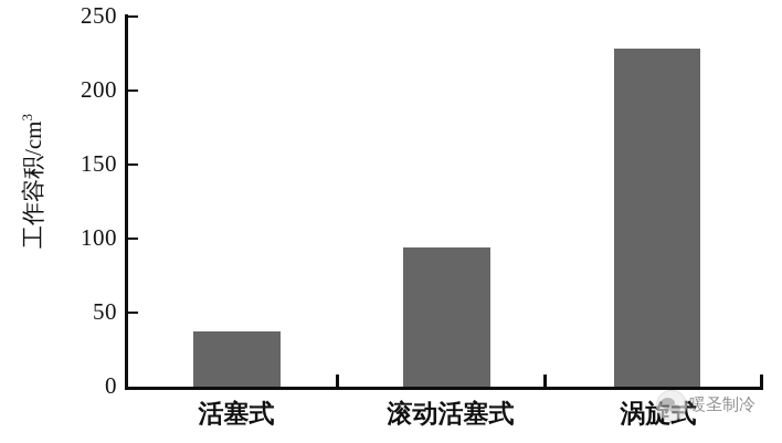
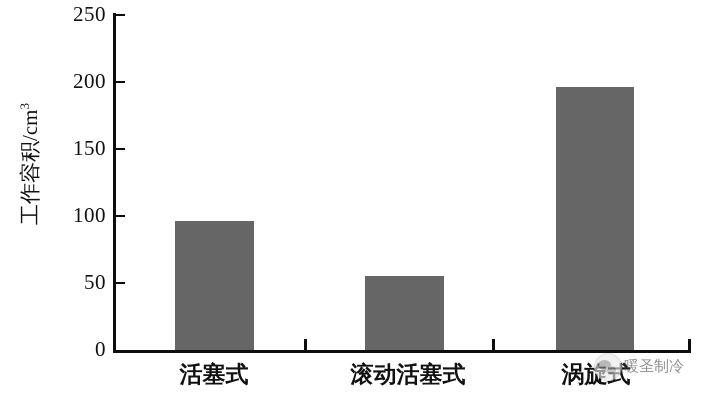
活塞式: 37 -> 96
滚动活塞式: 94 -> 55
涡旋式: 228 -> 196
